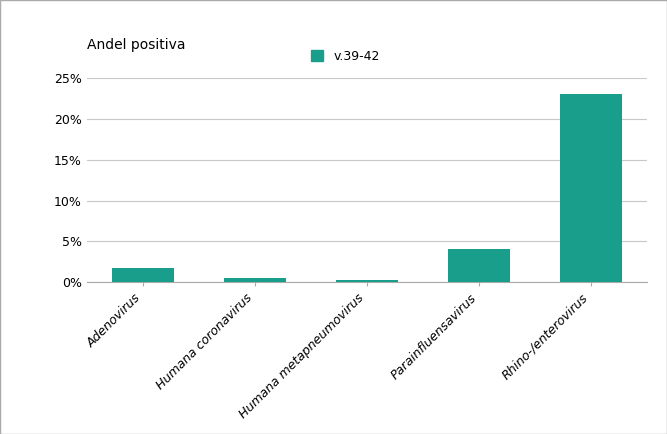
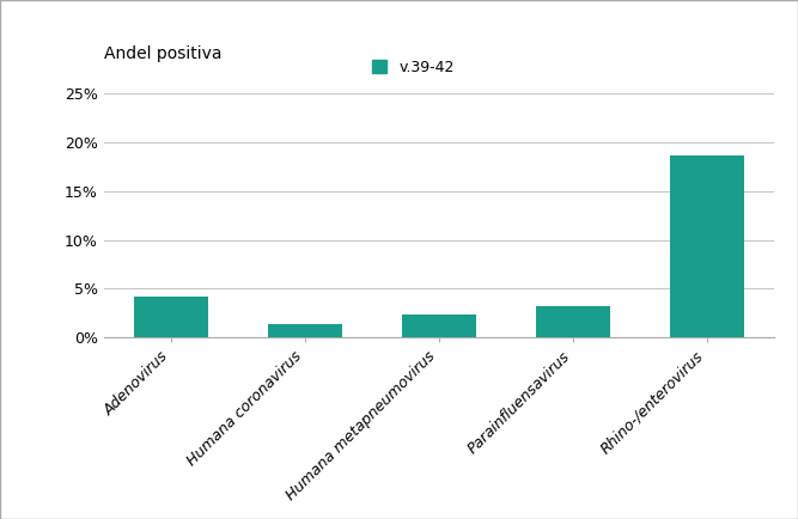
Adenovirus: 1.7% -> 4.2%
Humana coronavirus: 0.5% -> 1.4%
Humana metapneumovirus: 0.2% -> 2.4%
Parainfluensavirus: 4.0% -> 3.2%
Rhino-/enterovirus: 23.0% -> 18.6%
